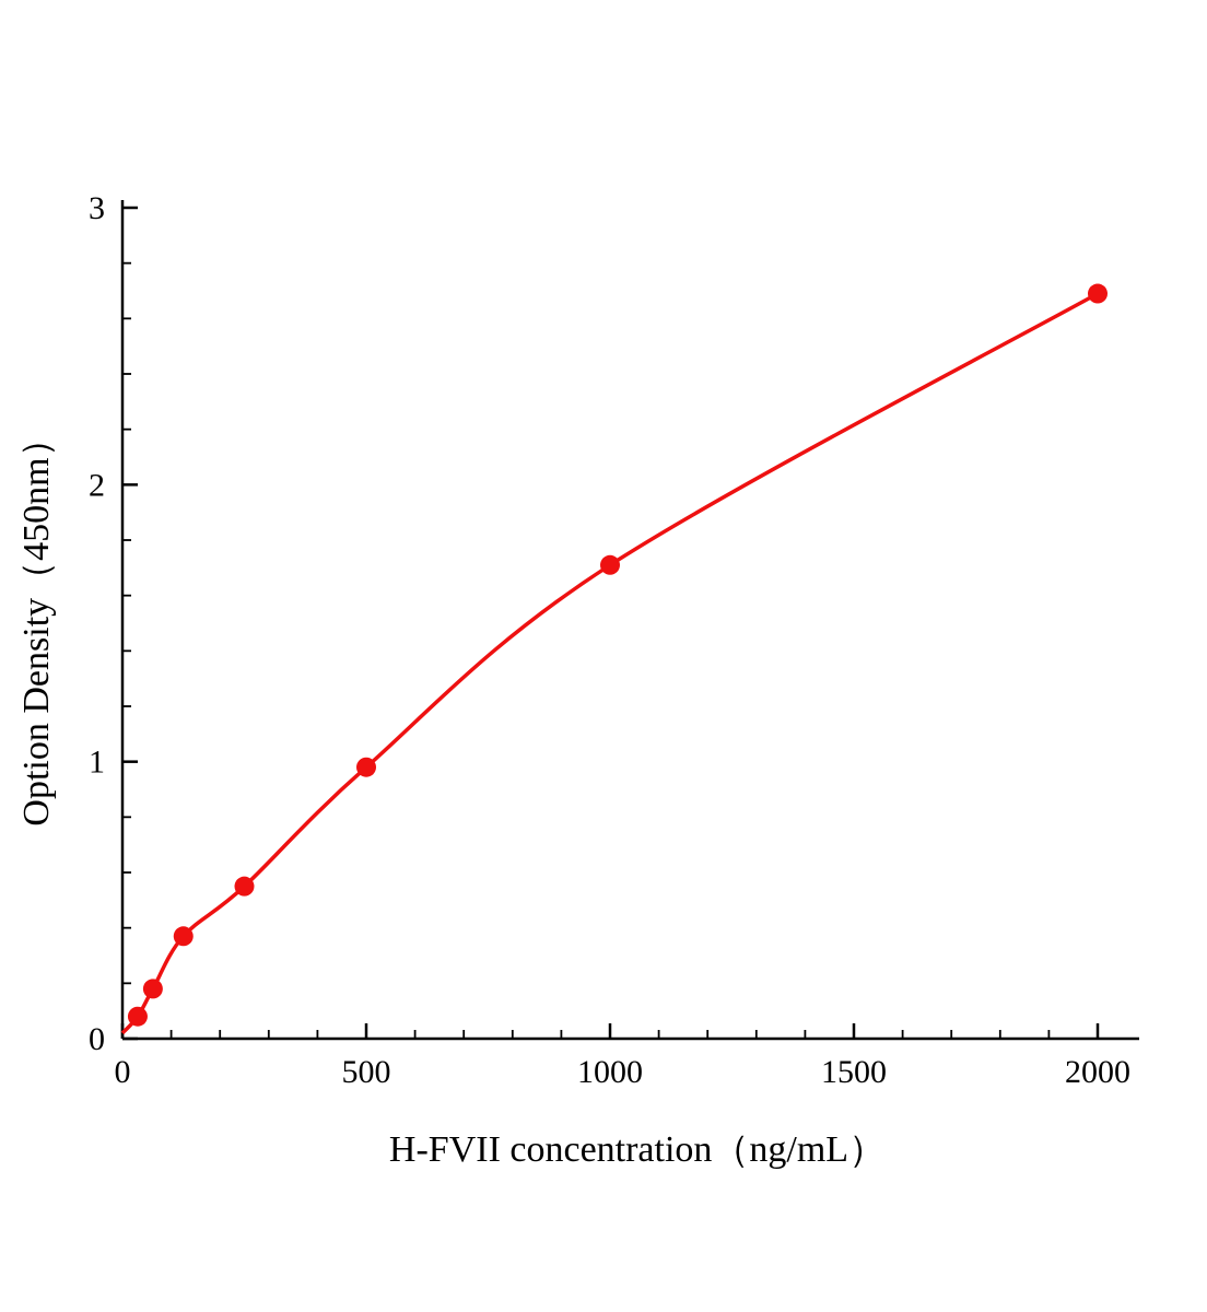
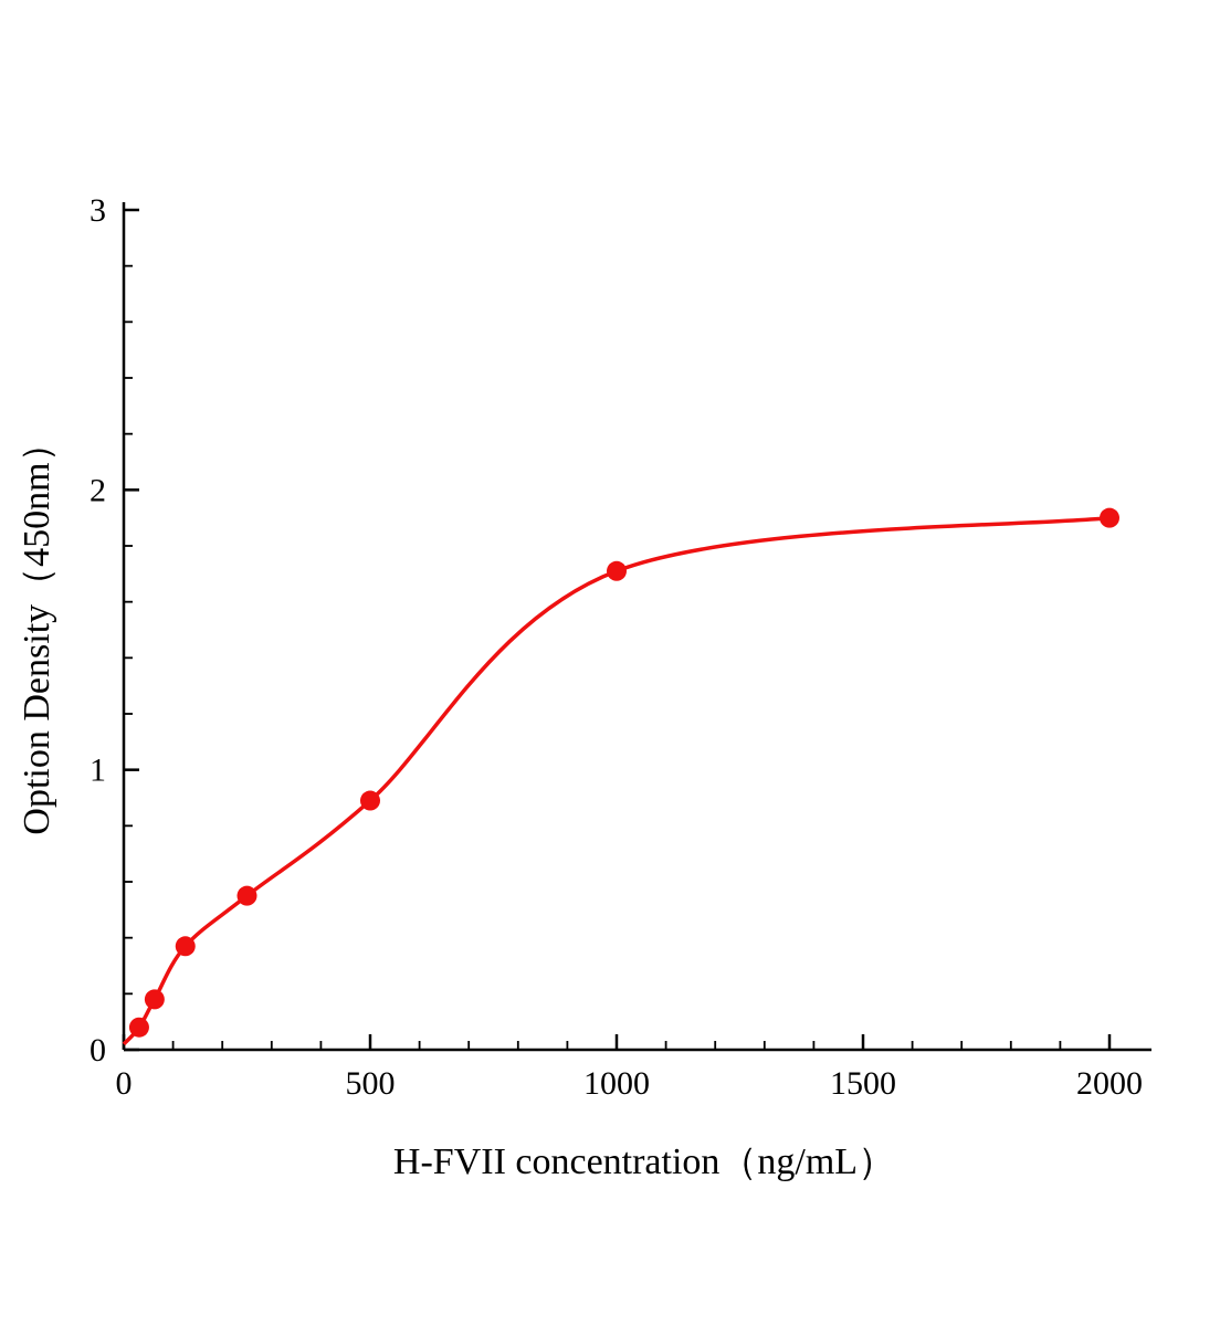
500: 0.98 -> 0.89
2000: 2.69 -> 1.90
